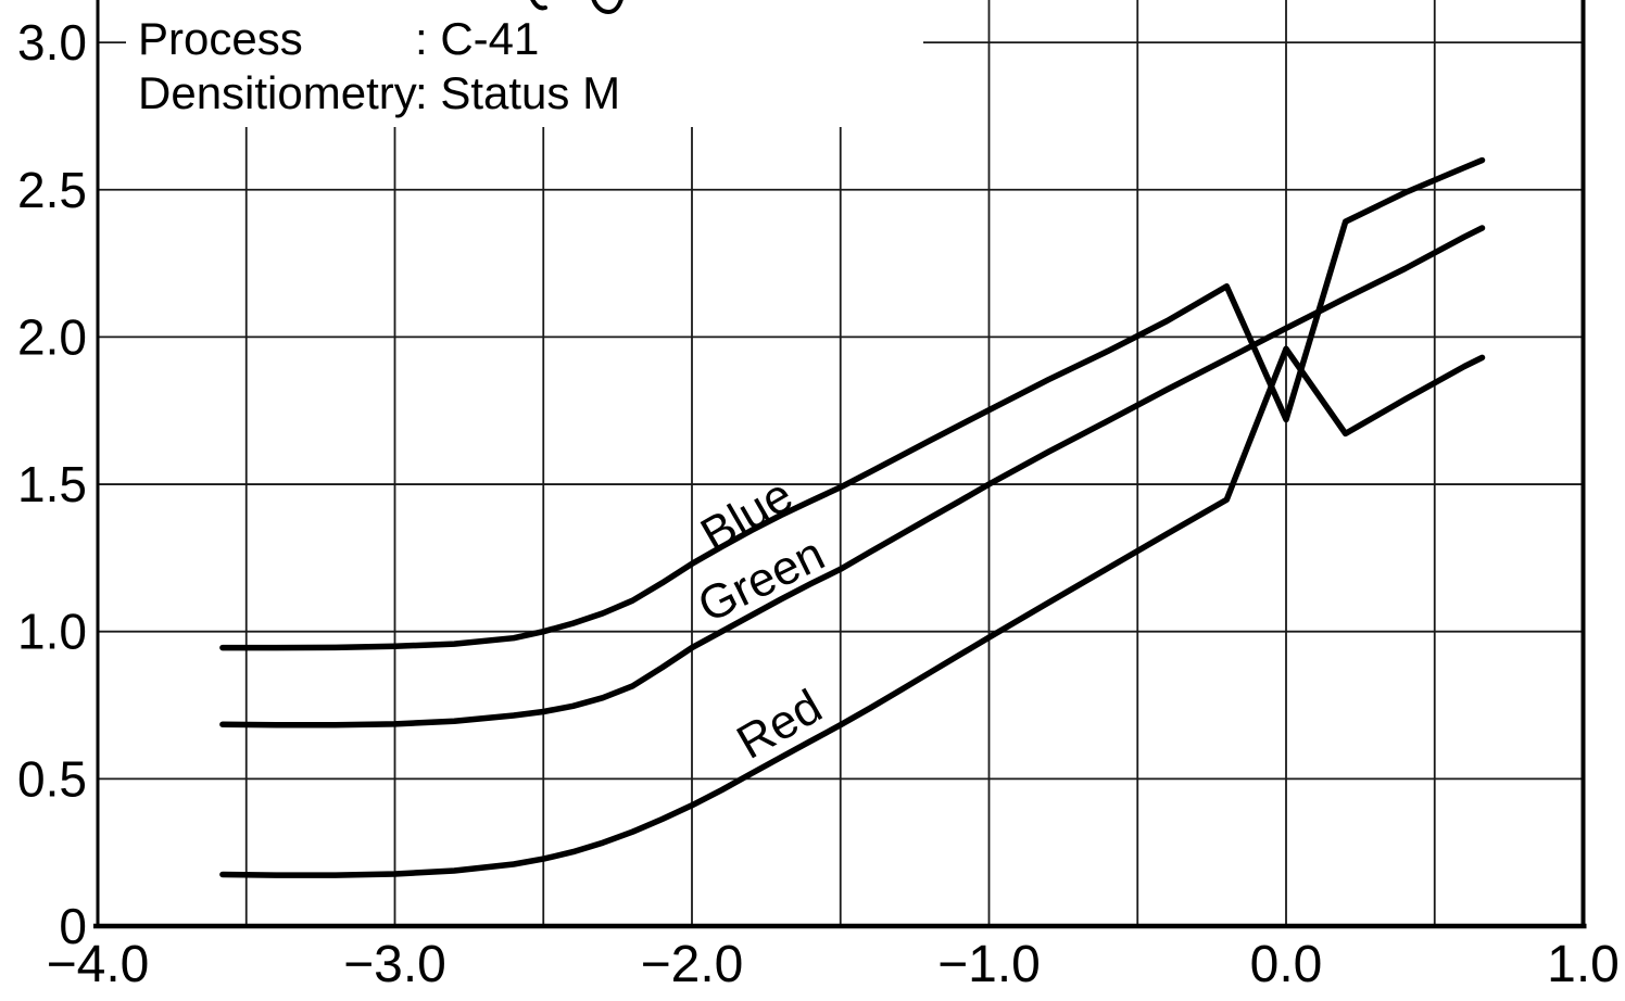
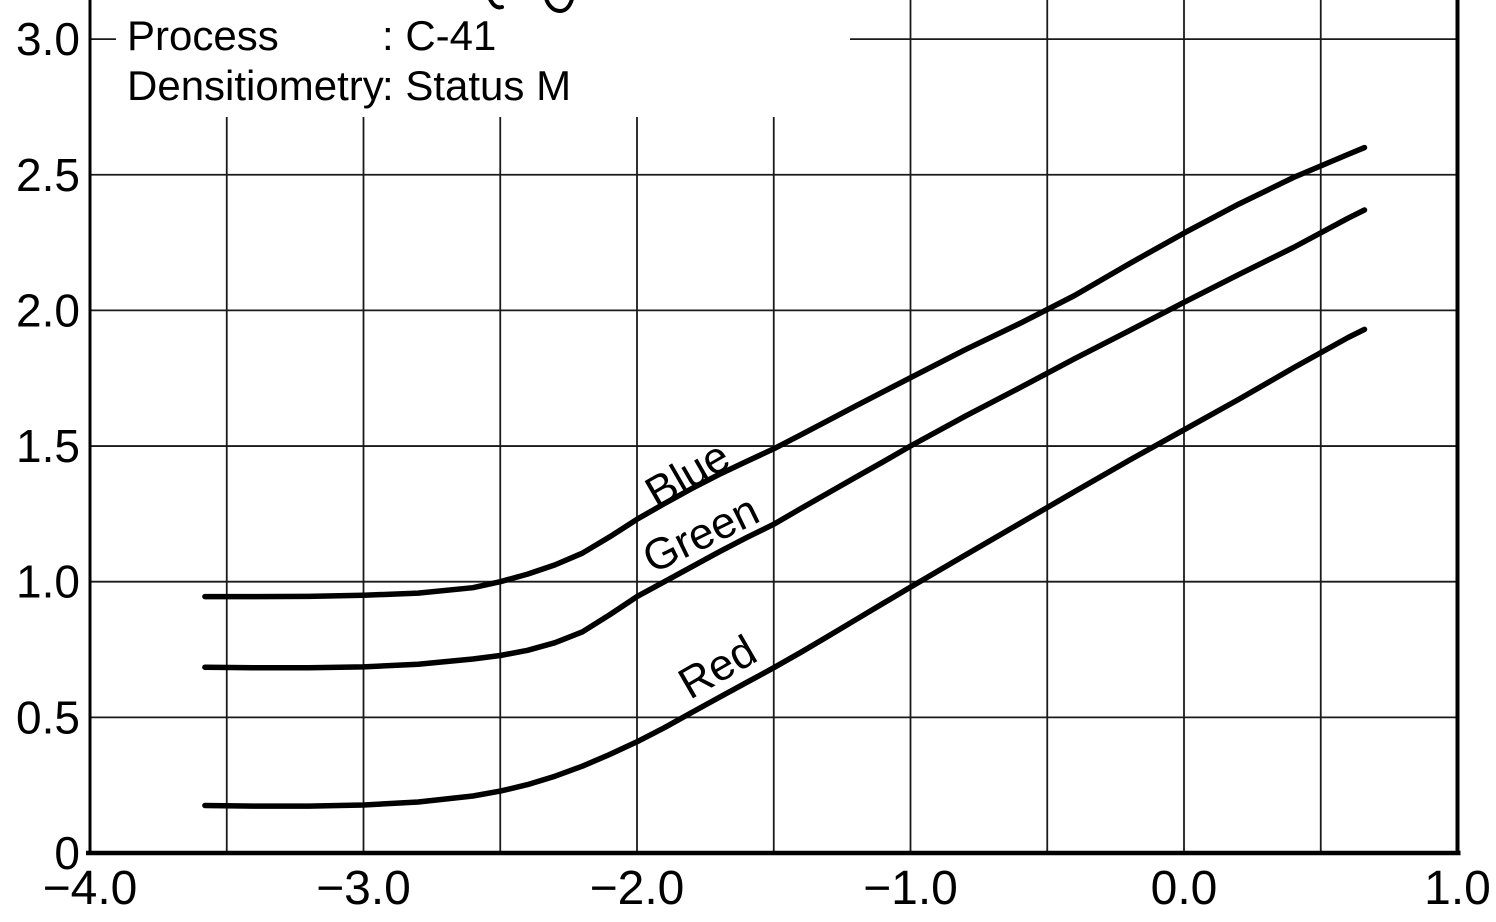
Blue/0.0: 1.72 -> 2.29
Red/0.0: 1.96 -> 1.56
